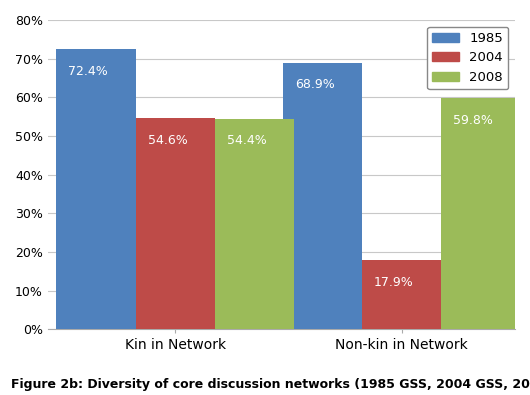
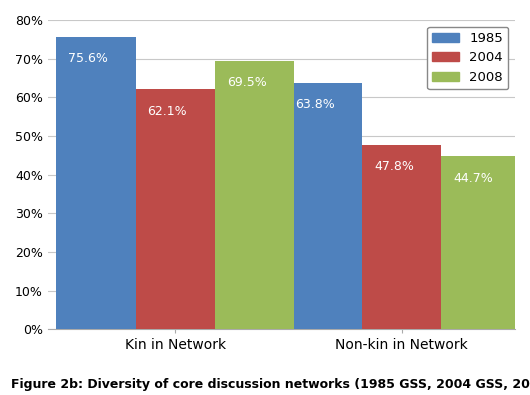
1985/Kin in Network: 72.4% -> 75.6%
2004/Kin in Network: 54.6% -> 62.1%
2008/Kin in Network: 54.4% -> 69.5%
1985/Non-kin in Network: 68.9% -> 63.8%
2004/Non-kin in Network: 17.9% -> 47.8%
2008/Non-kin in Network: 59.8% -> 44.7%
